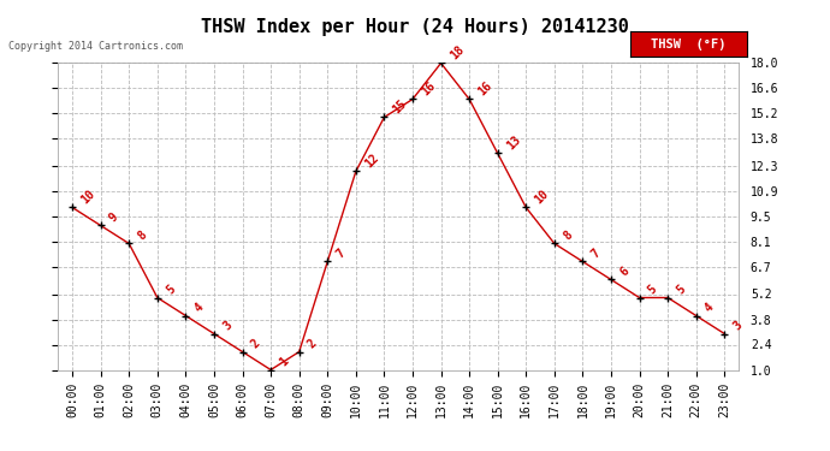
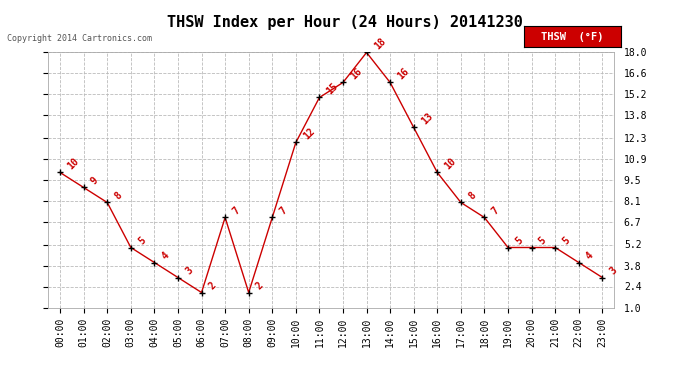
07:00: 1 -> 7
19:00: 6 -> 5
